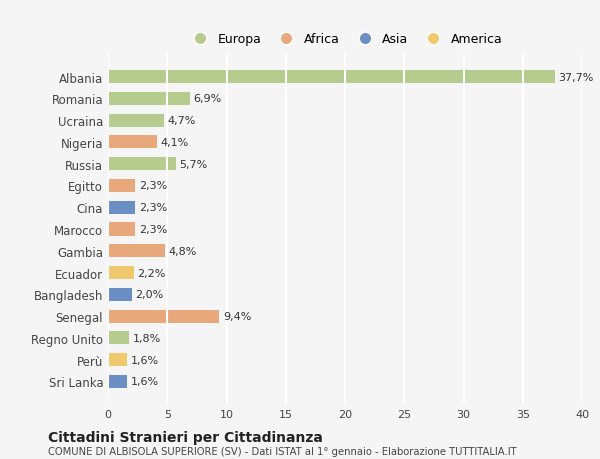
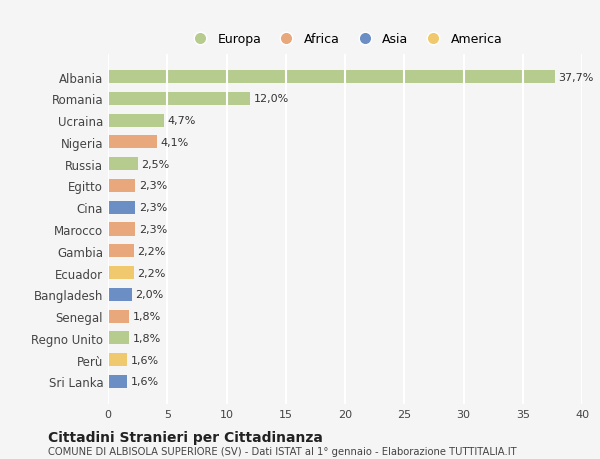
Romania: 6,9% -> 12,0%
Russia: 5,7% -> 2,5%
Gambia: 4,8% -> 2,2%
Senegal: 9,4% -> 1,8%
